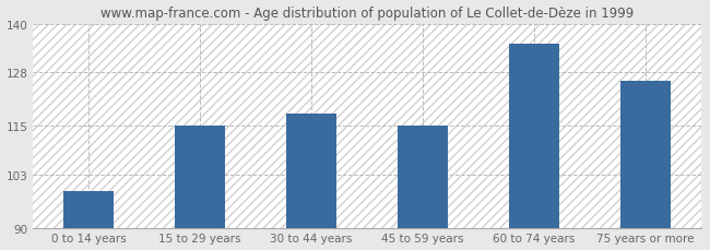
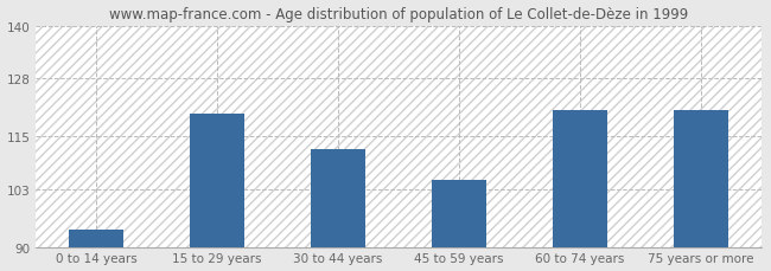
0 to 14 years: 99 -> 94
15 to 29 years: 115 -> 120
30 to 44 years: 118 -> 112
45 to 59 years: 115 -> 105
60 to 74 years: 135 -> 121
75 years or more: 126 -> 121
